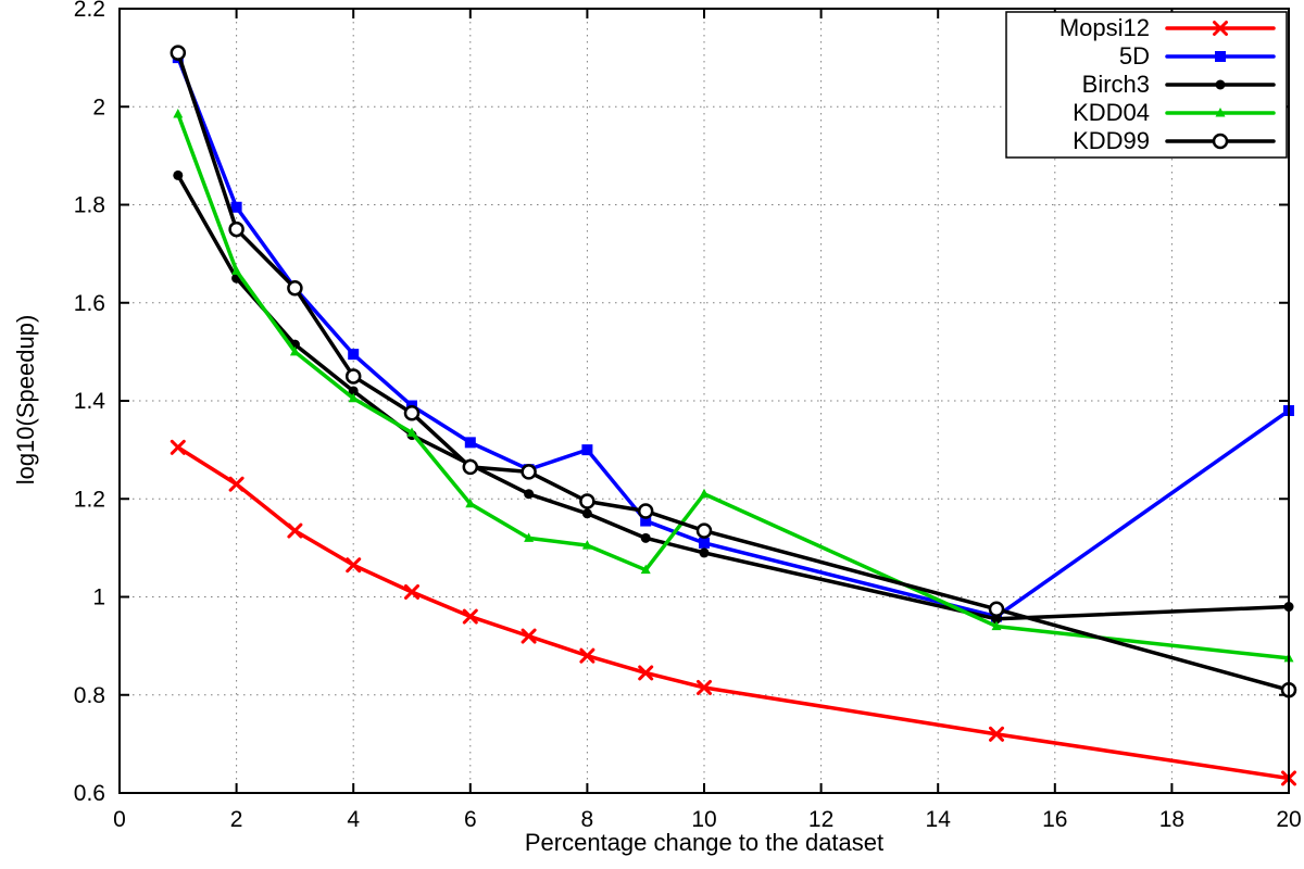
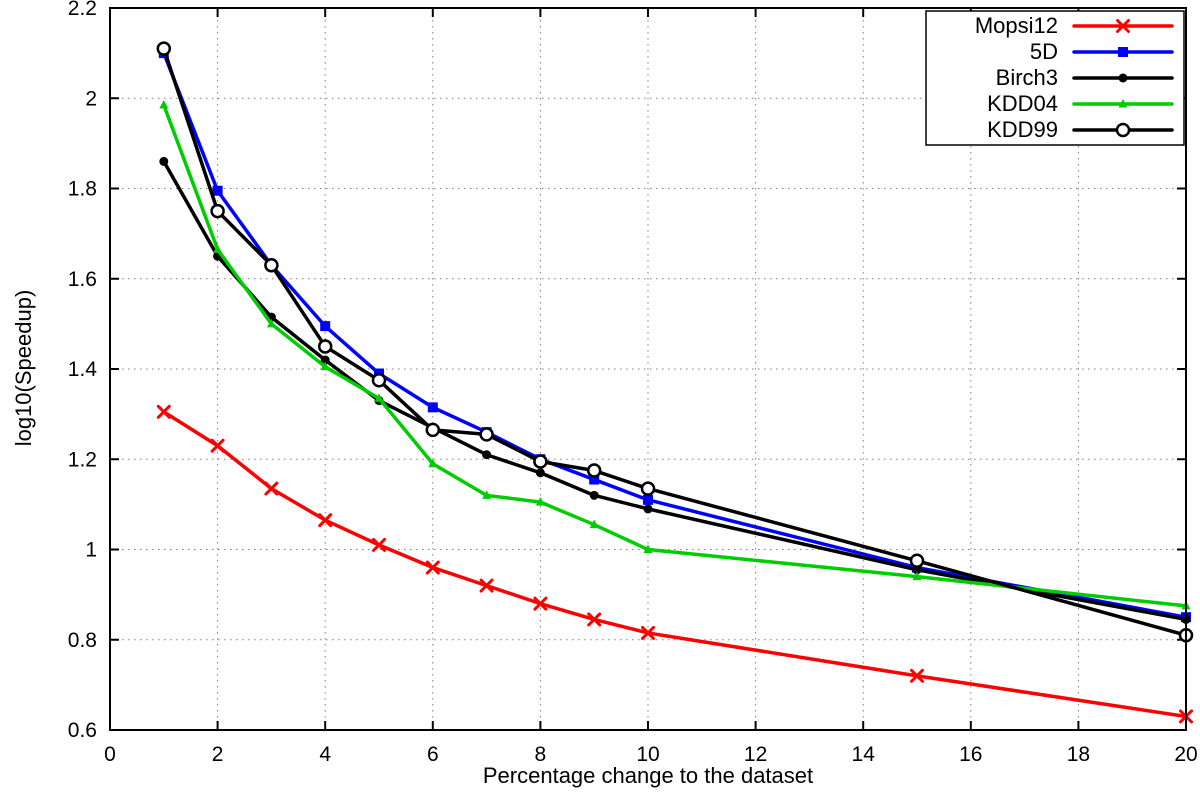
5D/8: 1.30 -> 1.20
KDD04/10: 1.21 -> 1.00
5D/20: 1.38 -> 0.85
Birch3/20: 0.98 -> 0.84
